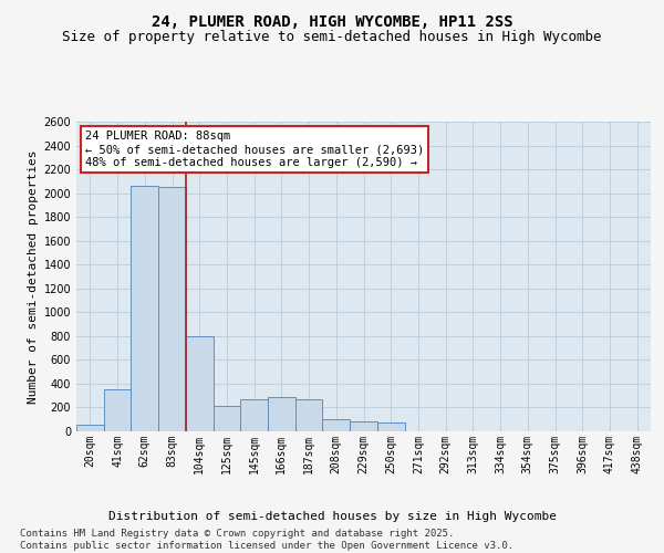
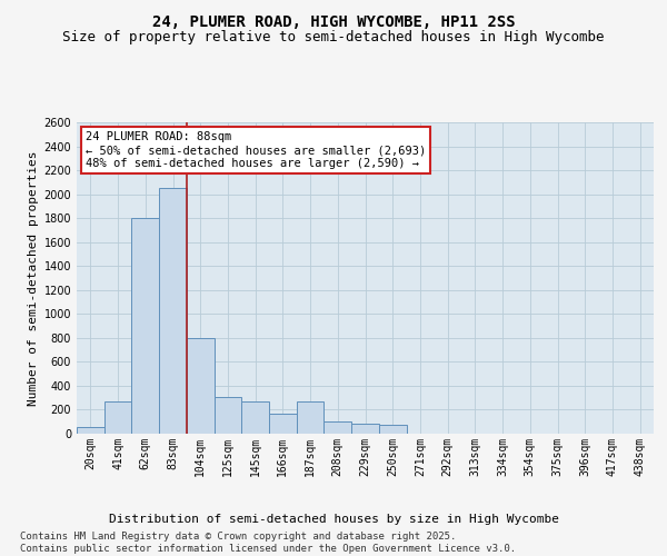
41sqm: 350 -> 270
62sqm: 2060 -> 1800
125sqm: 210 -> 310
166sqm: 290 -> 170
